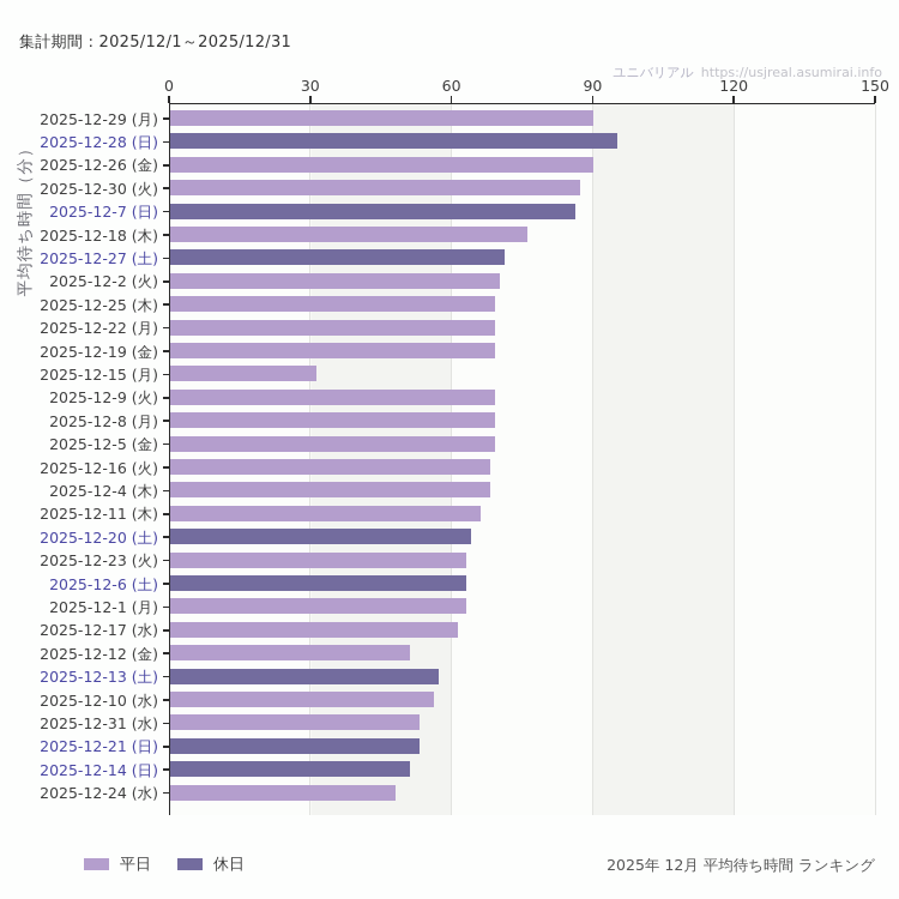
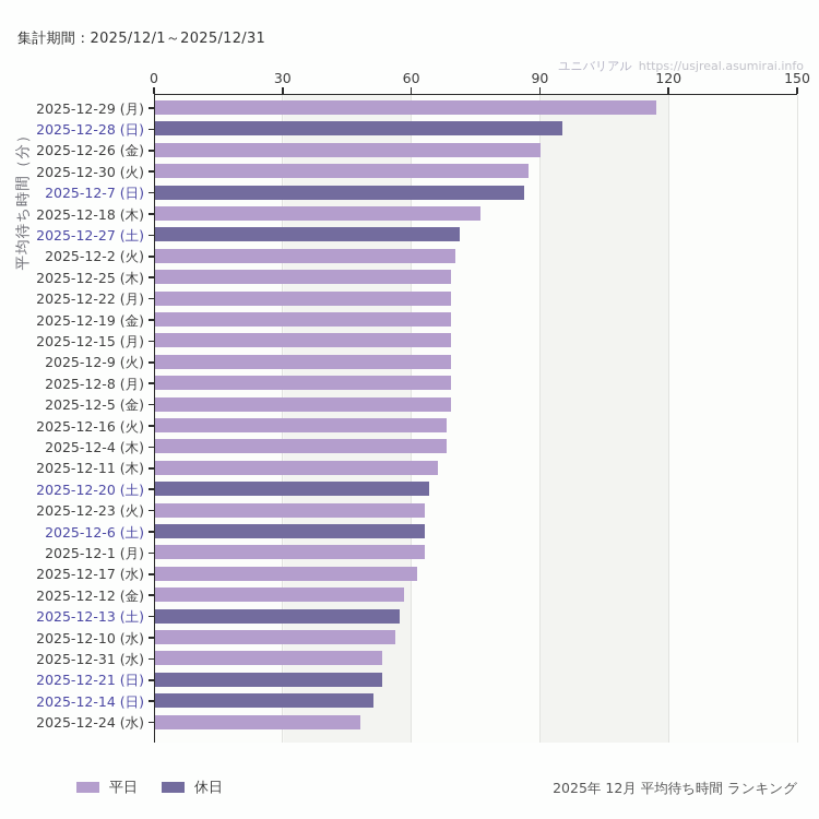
2025-12-29 (月): 90 -> 117
2025-12-15 (月): 31 -> 69
2025-12-12 (金): 51 -> 58
